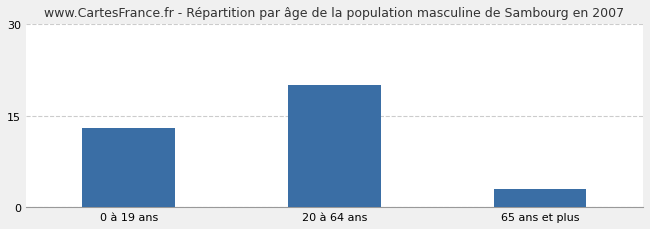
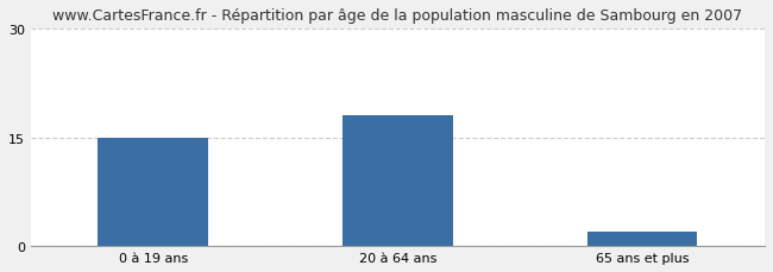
0 à 19 ans: 13 -> 15
20 à 64 ans: 20 -> 18
65 ans et plus: 3 -> 2
